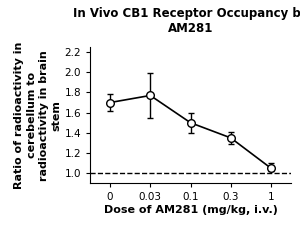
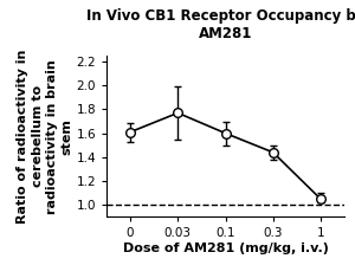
0: 1.70 -> 1.61
0.1: 1.50 -> 1.60
0.3: 1.35 -> 1.44
